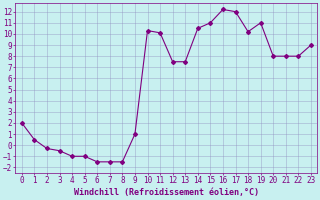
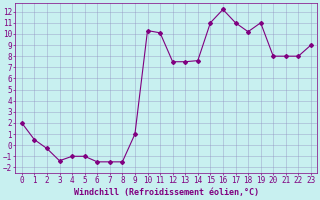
3: -0.5 -> -1.4
14: 10.5 -> 7.6
17: 12.0 -> 11.0
